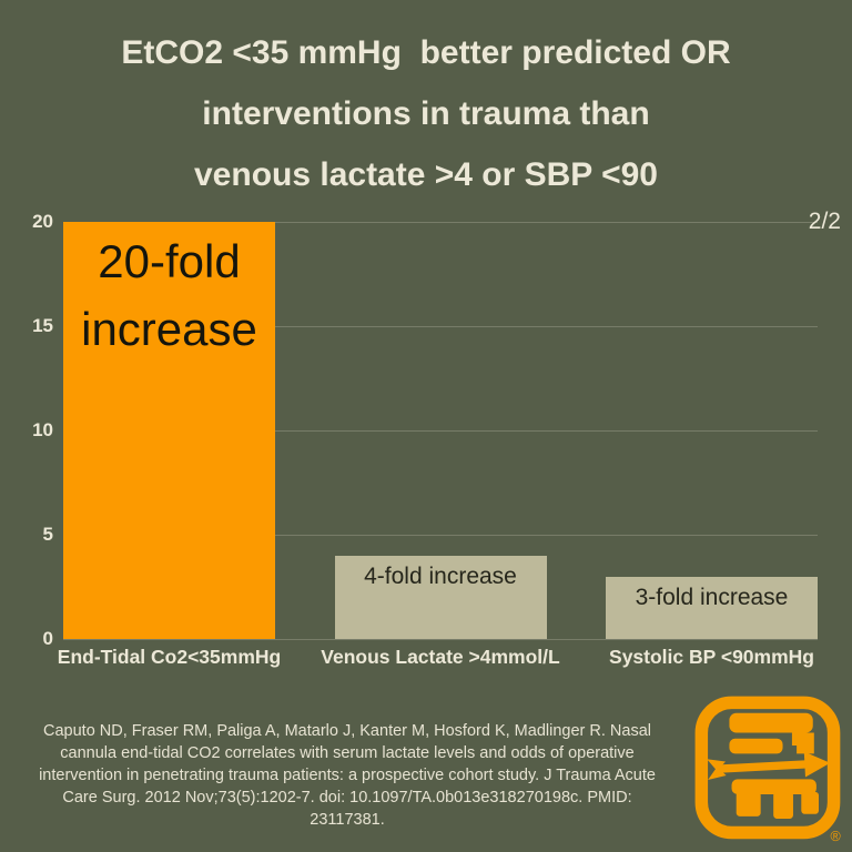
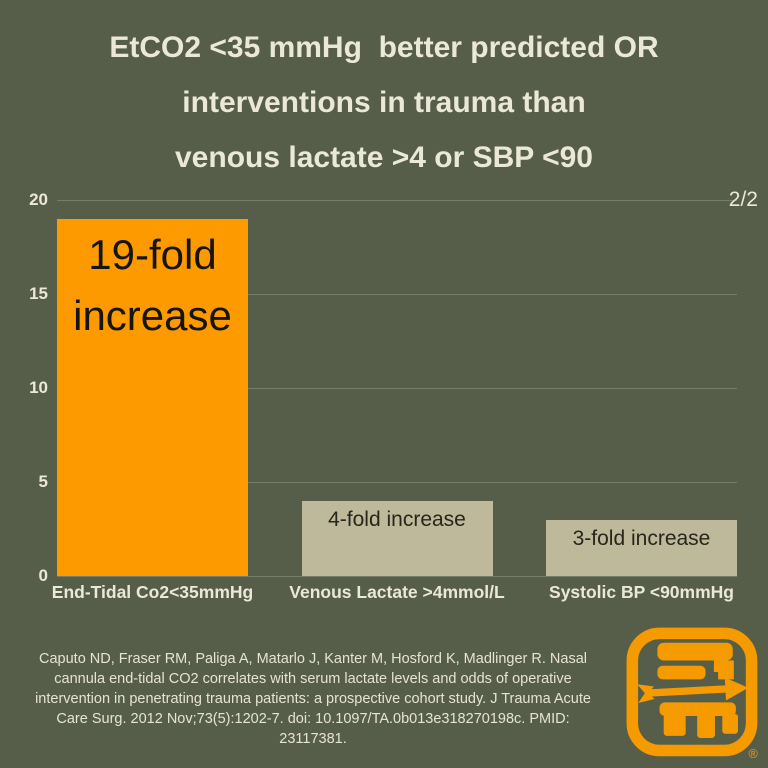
End-Tidal Co2<35mmHg: 20 -> 19
